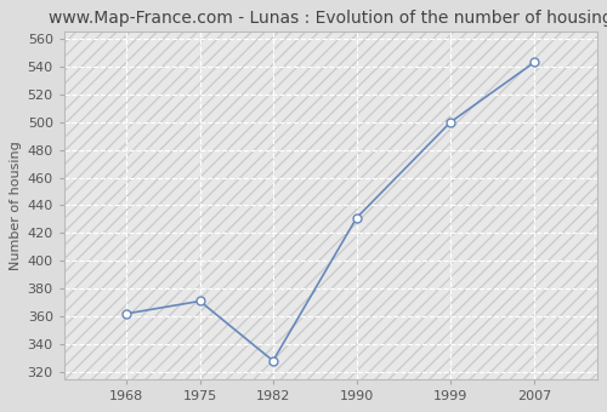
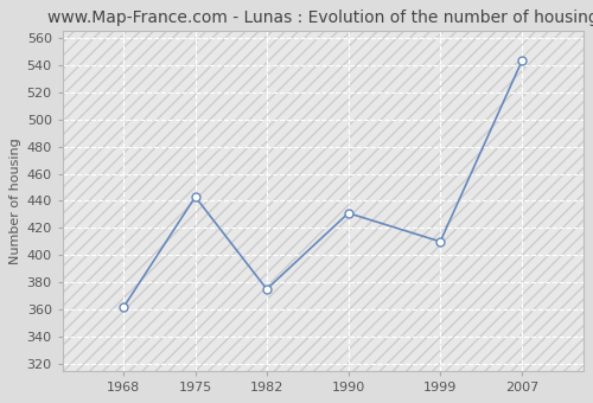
1975: 371 -> 443
1982: 328 -> 375
1999: 500 -> 410
